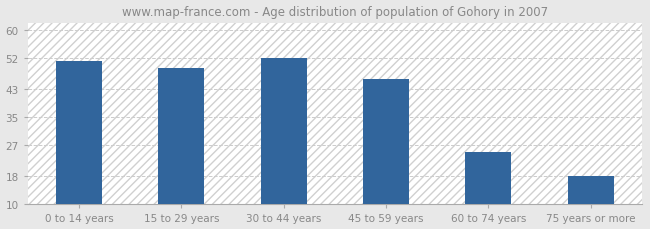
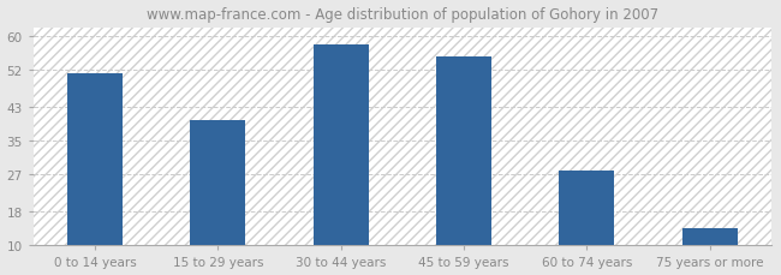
15 to 29 years: 49 -> 40
30 to 44 years: 52 -> 58
45 to 59 years: 46 -> 55
60 to 74 years: 25 -> 28
75 years or more: 18 -> 14
